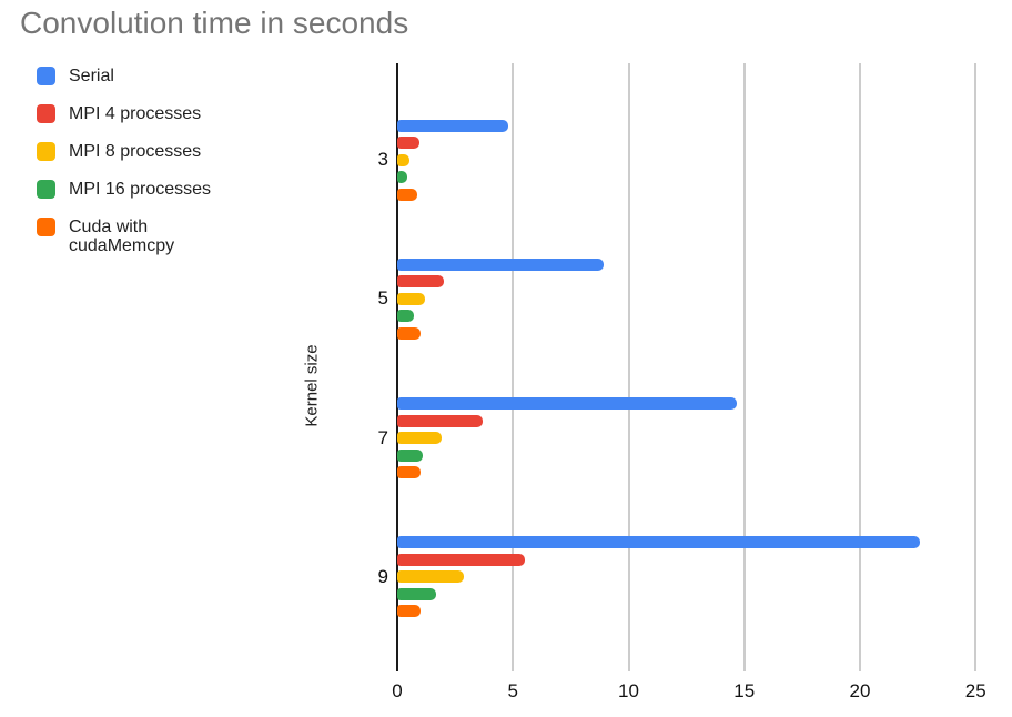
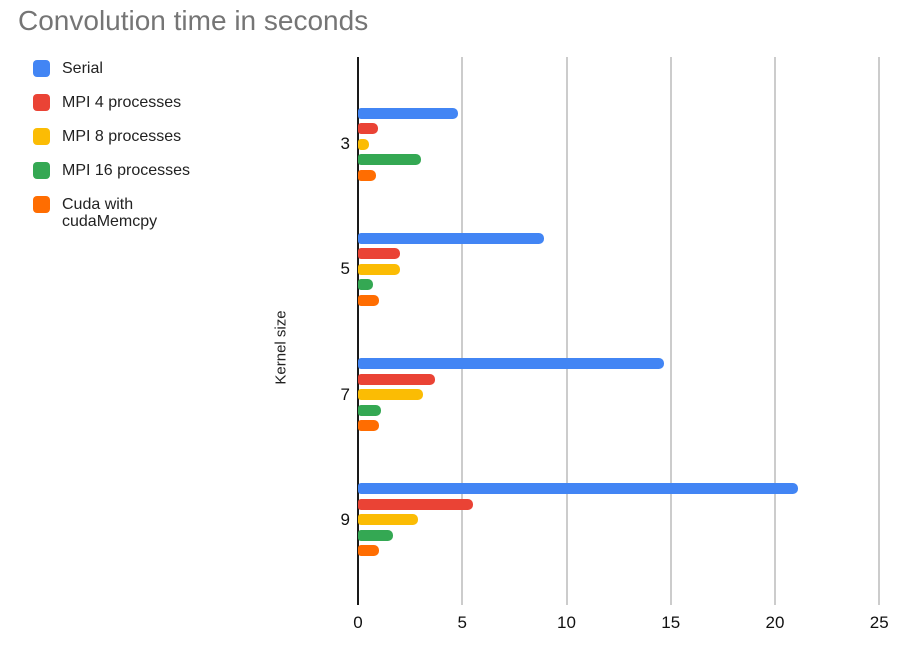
MPI 16 processes/3: 0.5 -> 3.0
MPI 8 processes/5: 1.2 -> 2.0
MPI 8 processes/7: 1.9 -> 3.1
Serial/9: 22.6 -> 21.1
